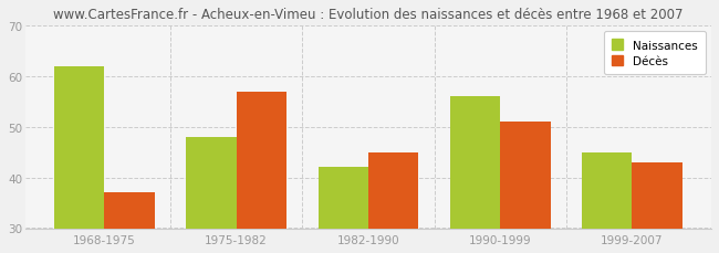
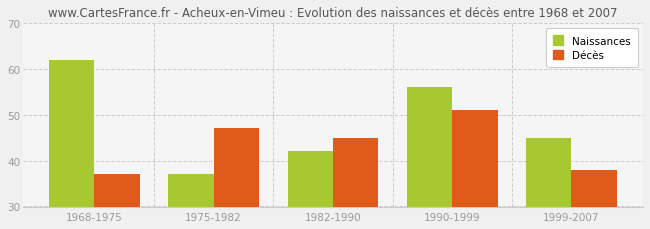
Naissances/1975-1982: 48 -> 37
Décès/1975-1982: 57 -> 47
Décès/1999-2007: 43 -> 38
